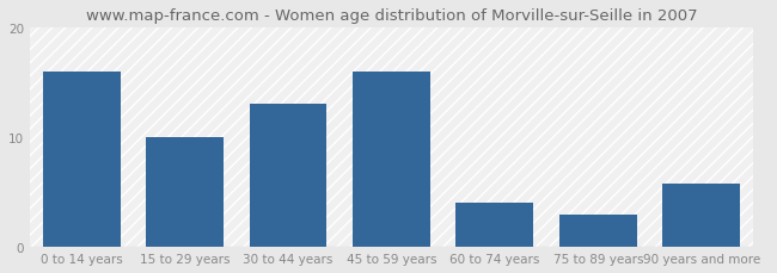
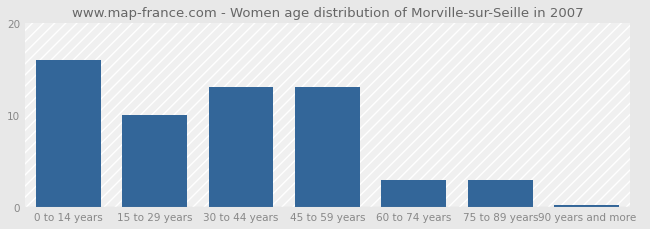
45 to 59 years: 16.0 -> 13.0
60 to 74 years: 4.0 -> 3.0
90 years and more: 5.8 -> 0.2
